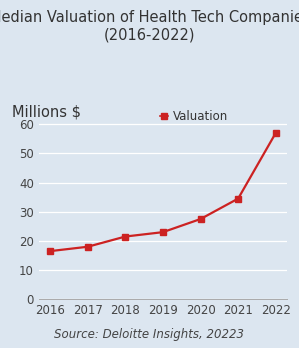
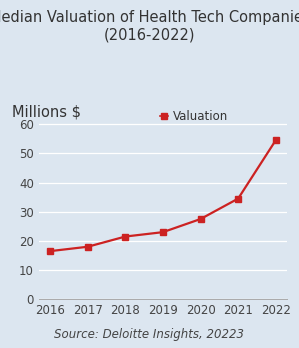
2022: 57.0 -> 54.5
